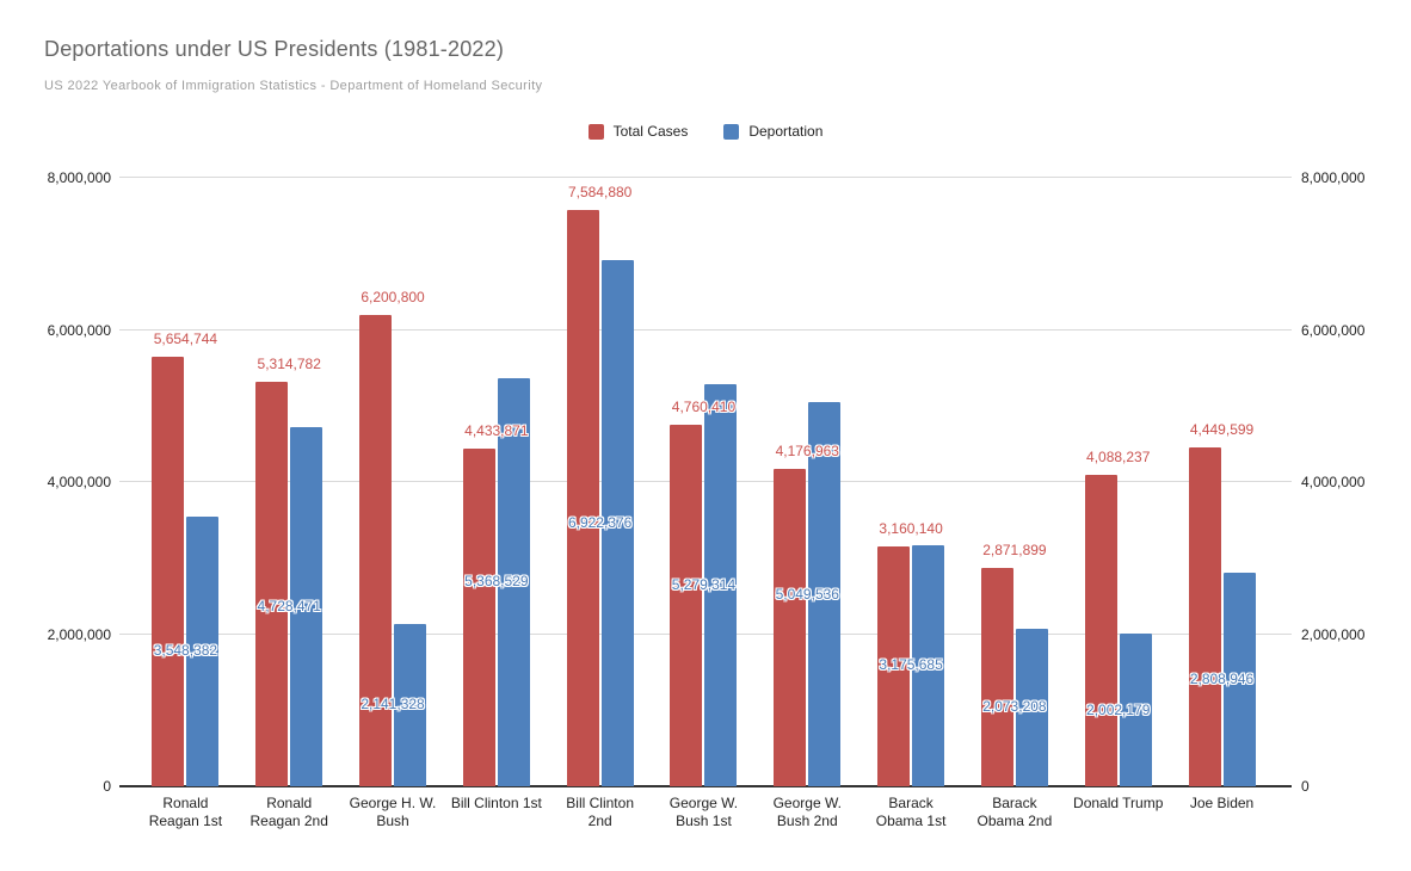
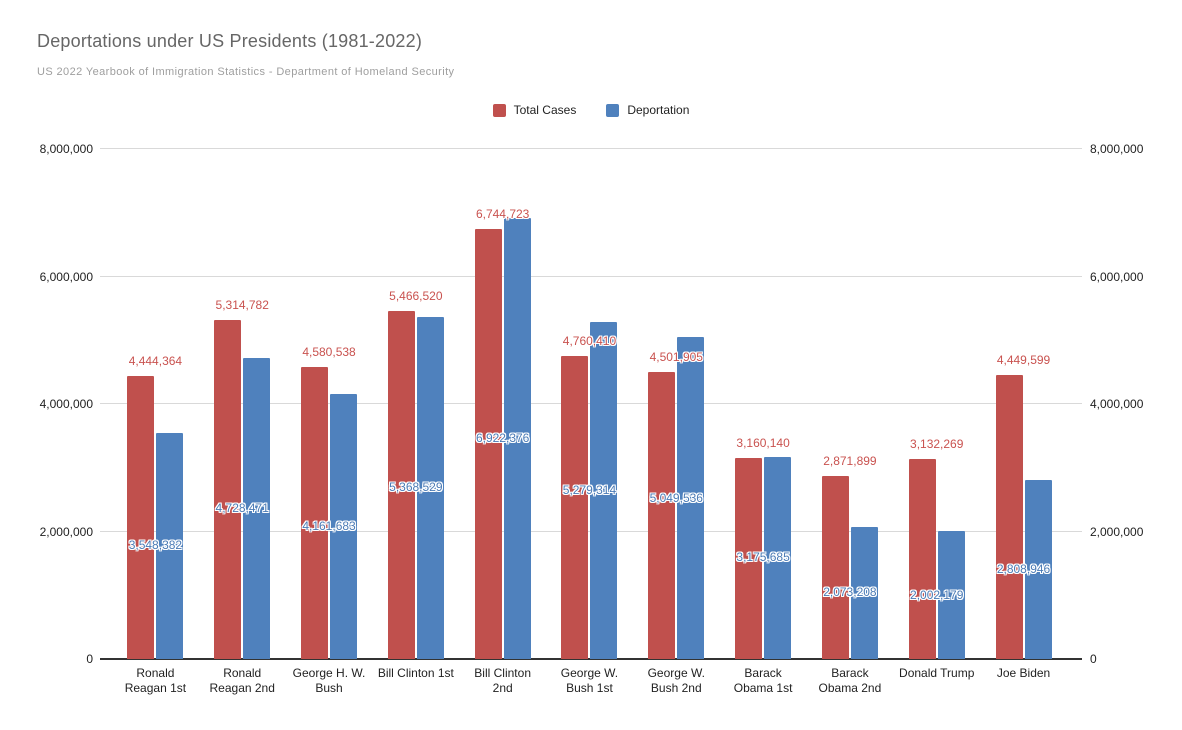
Total Cases/Ronald Reagan 1st: 5,654,744 -> 4,444,364
Total Cases/George H. W. Bush: 6,200,800 -> 4,580,538
Deportation/George H. W. Bush: 2,141,328 -> 4,161,683
Total Cases/Bill Clinton 1st: 4,433,871 -> 5,466,520
Total Cases/Bill Clinton 2nd: 7,584,880 -> 6,744,723
Total Cases/George W. Bush 2nd: 4,176,963 -> 4,501,905
Total Cases/Donald Trump: 4,088,237 -> 3,132,269
